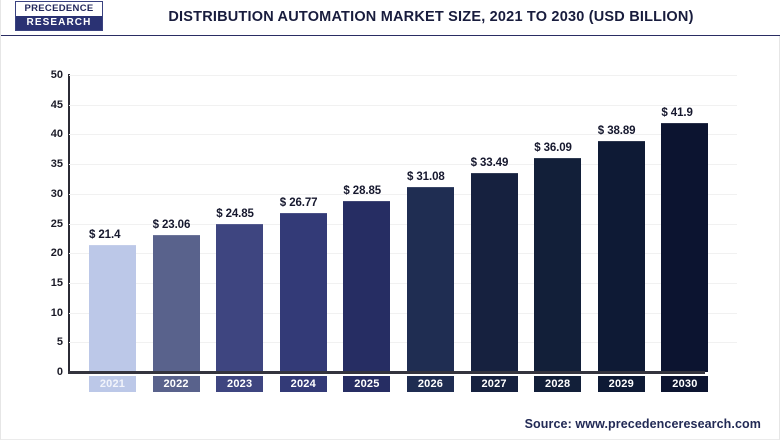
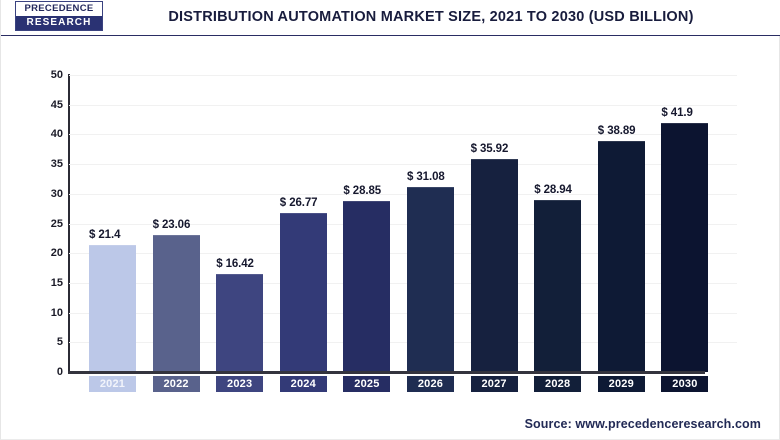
2023: 24.85 -> 16.42
2027: 33.49 -> 35.92
2028: 36.09 -> 28.94
